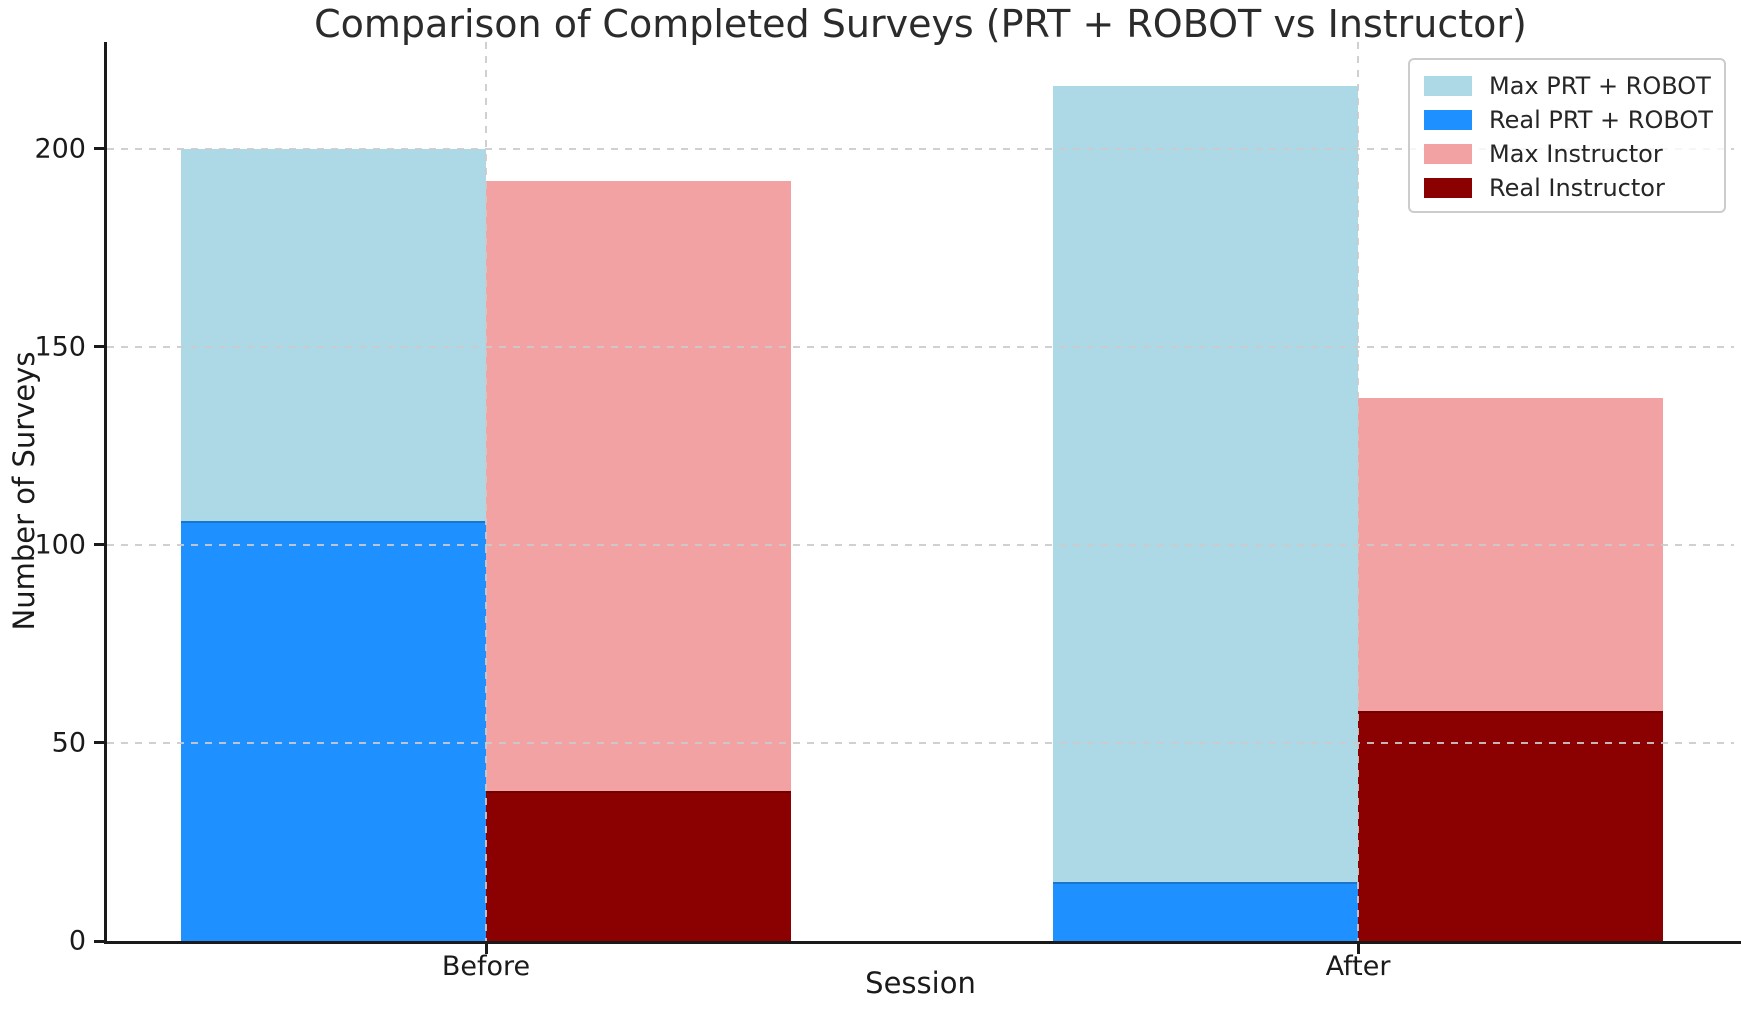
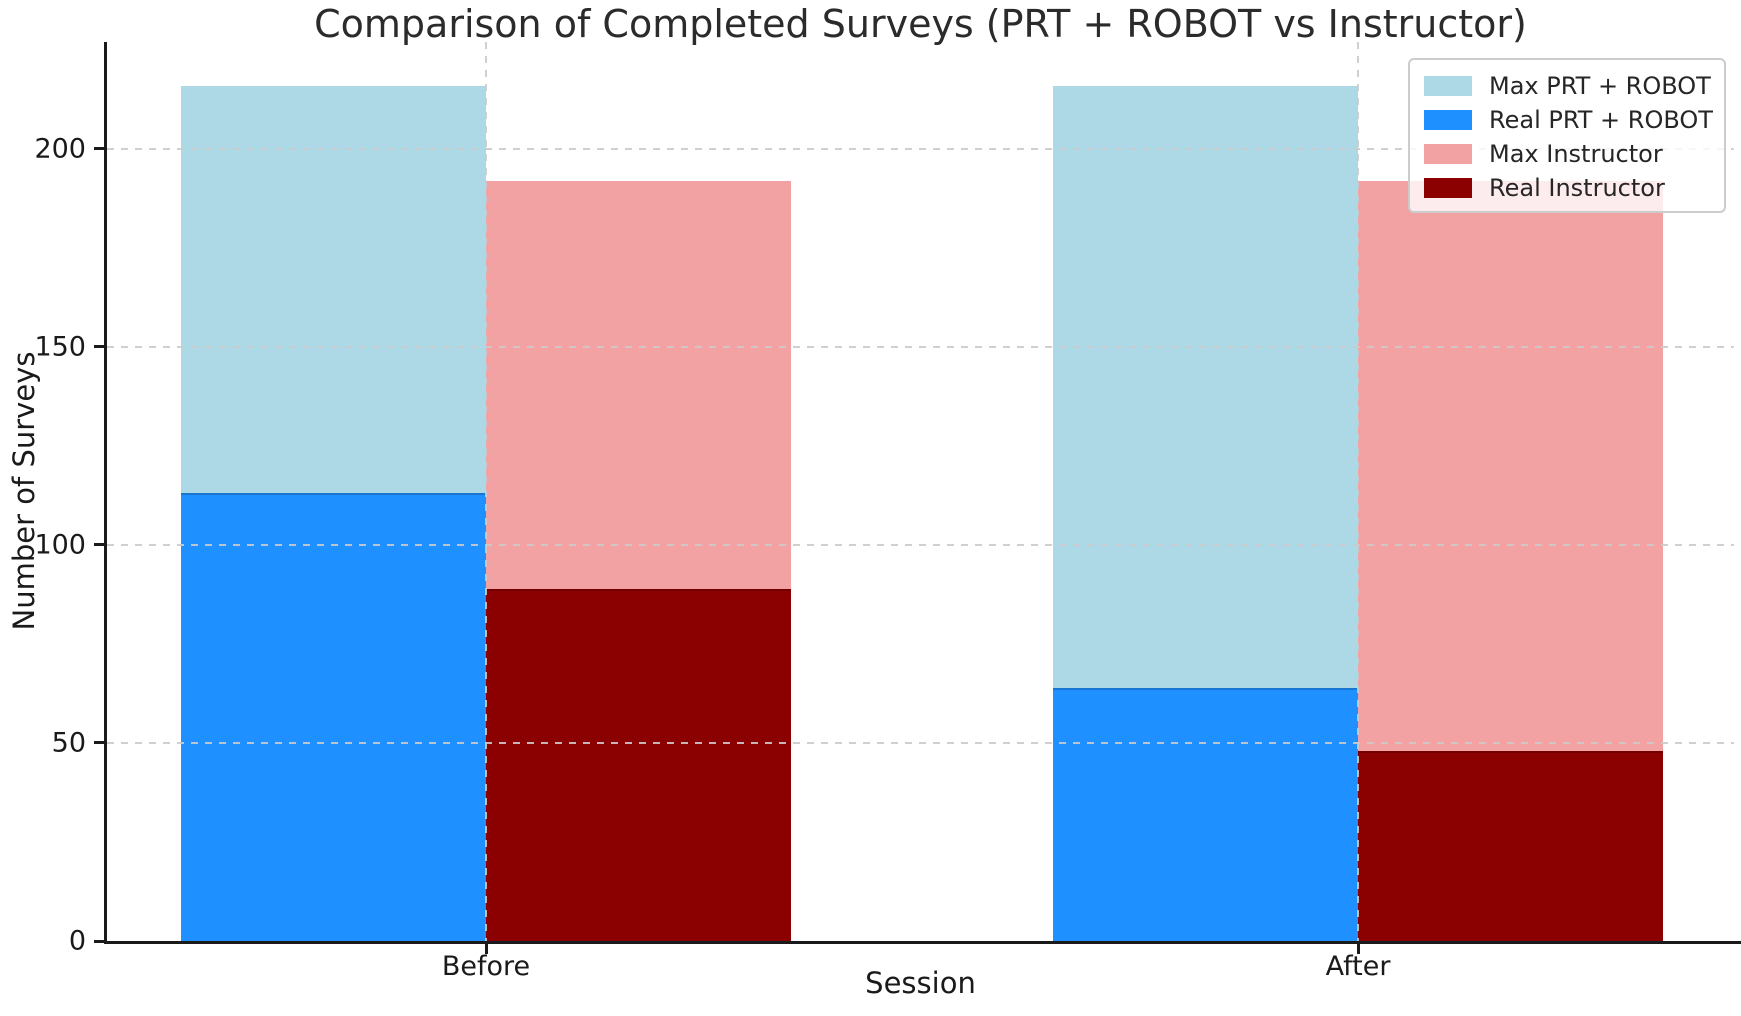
Max PRT + ROBOT/Before: 200 -> 216
Real PRT + ROBOT/Before: 106 -> 113
Real Instructor/Before: 38 -> 89
Real PRT + ROBOT/After: 15 -> 64
Max Instructor/After: 137 -> 192
Real Instructor/After: 58 -> 48
